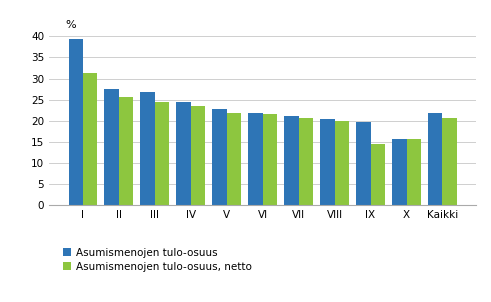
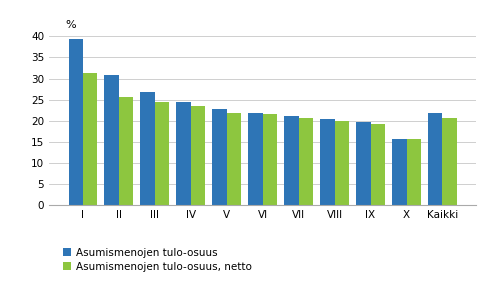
Asumismenojen tulo-osuus/II: 27.5 -> 30.8
Asumismenojen tulo-osuus, netto/IX: 14.5 -> 19.2
